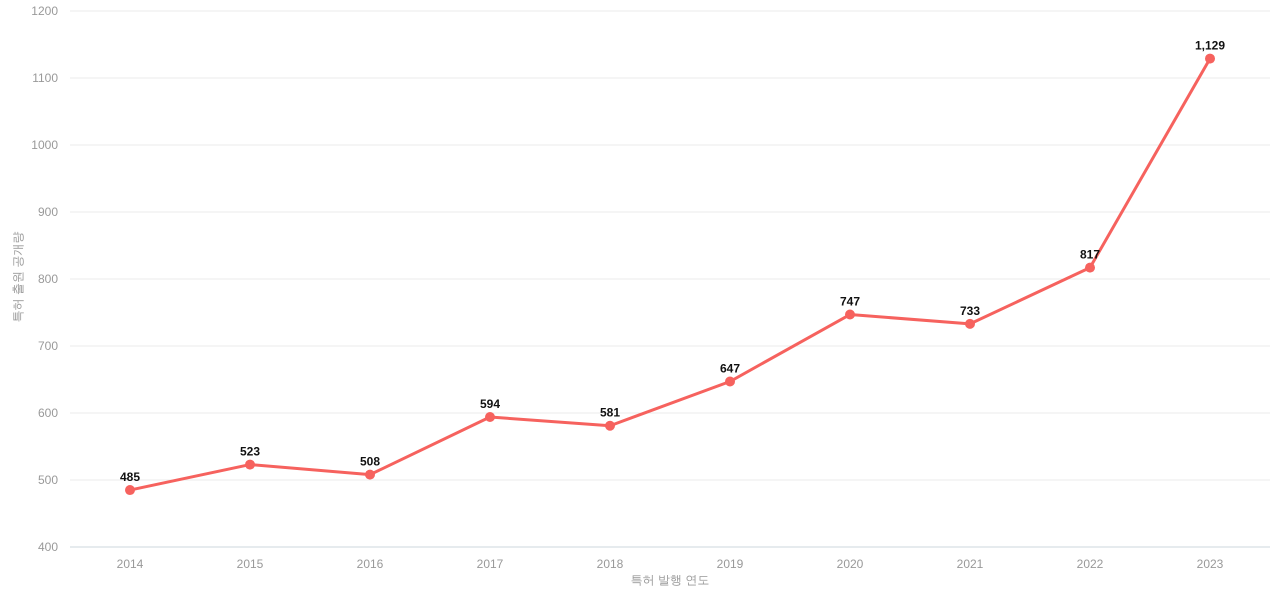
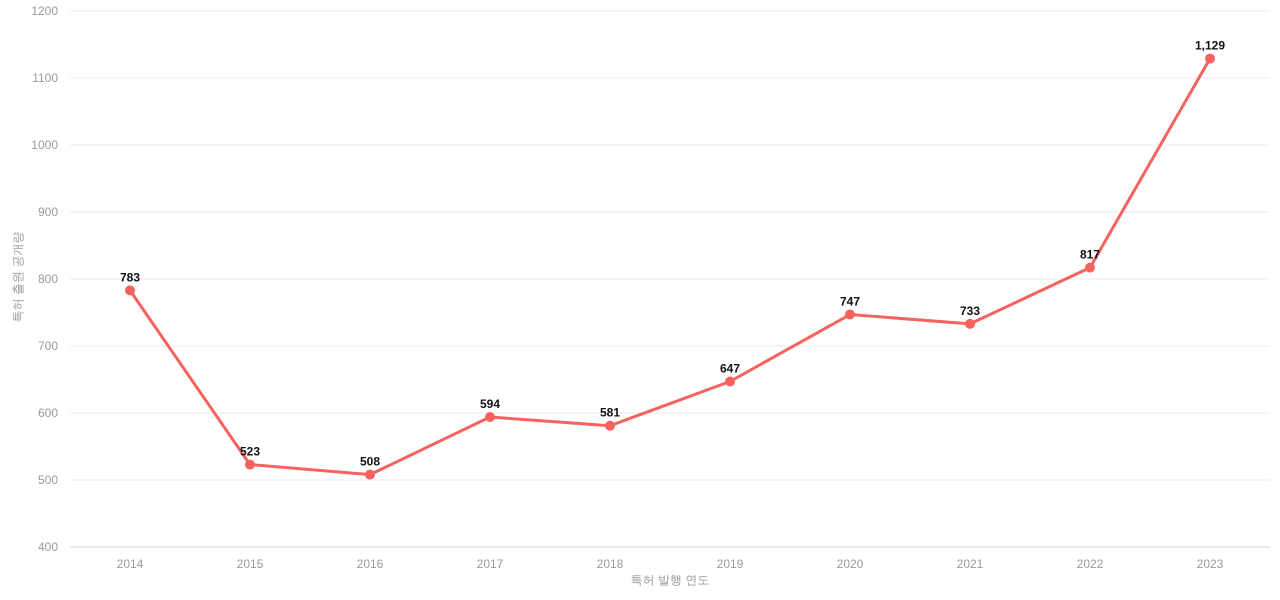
2014: 485 -> 783
